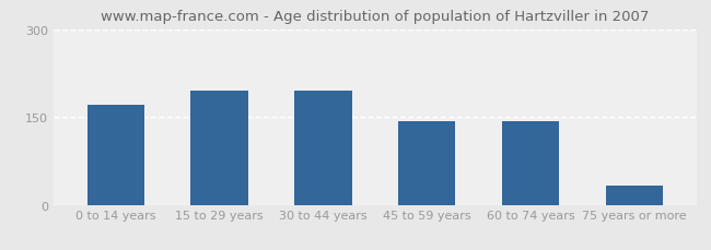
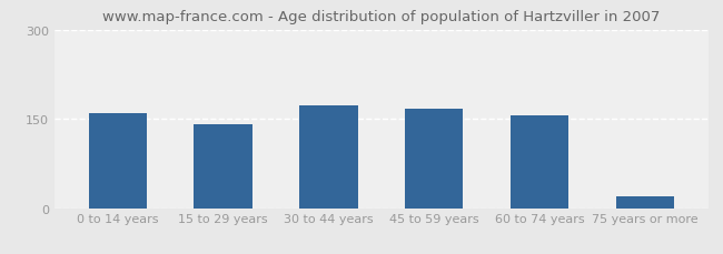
0 to 14 years: 170 -> 160
15 to 29 years: 194 -> 140
30 to 44 years: 194 -> 172
45 to 59 years: 142 -> 167
60 to 74 years: 142 -> 155
75 years or more: 32 -> 20
